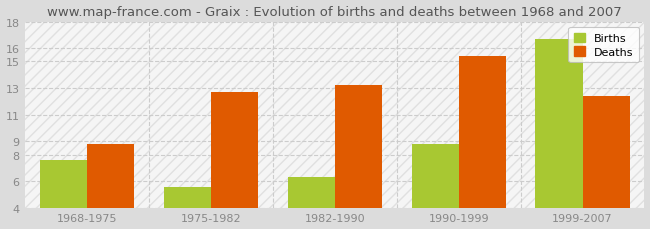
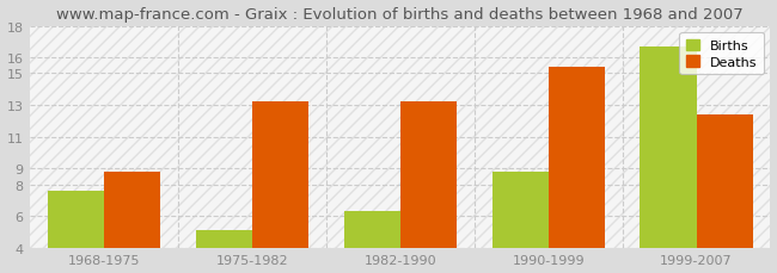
Births/1975-1982: 5.6 -> 5.1
Deaths/1975-1982: 12.7 -> 13.2
